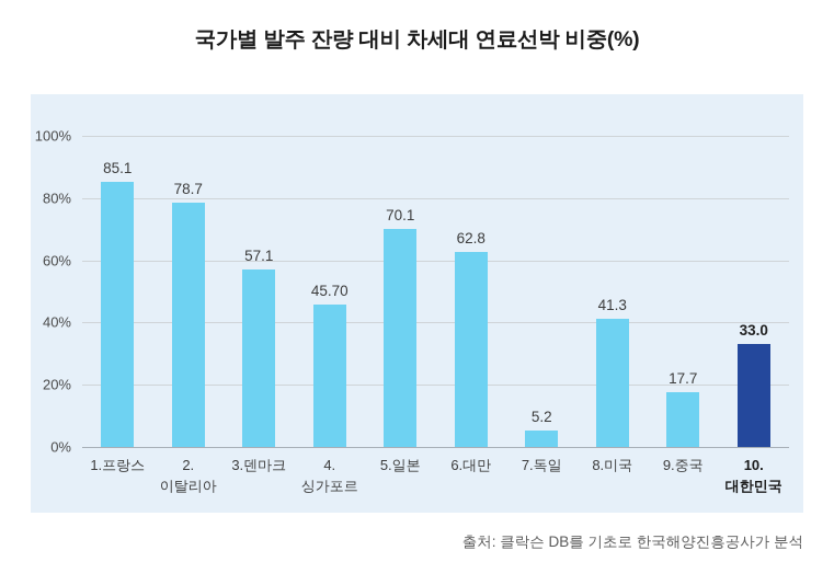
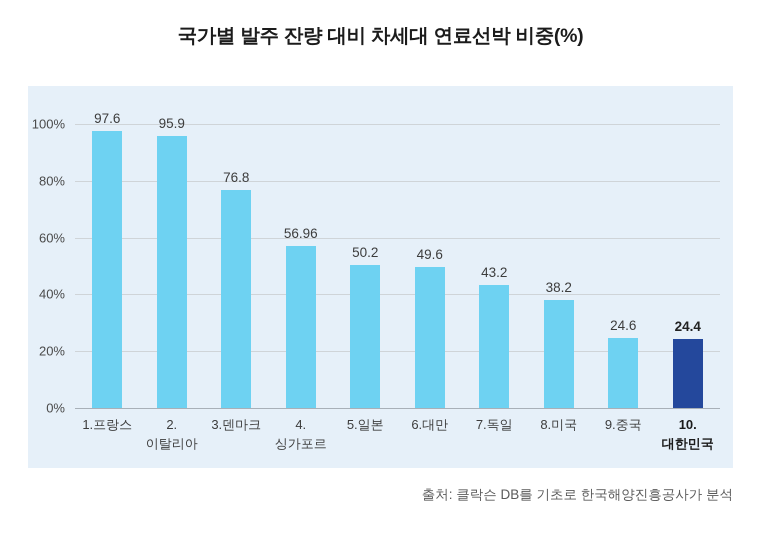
1.프랑스: 85.1 -> 97.6
2.이탈리아: 78.7 -> 95.9
3.덴마크: 57.1 -> 76.8
4.싱가포르: 45.70 -> 56.96
5.일본: 70.1 -> 50.2
6.대만: 62.8 -> 49.6
7.독일: 5.2 -> 43.2
8.미국: 41.3 -> 38.2
9.중국: 17.7 -> 24.6
10.대한민국: 33.0 -> 24.4
